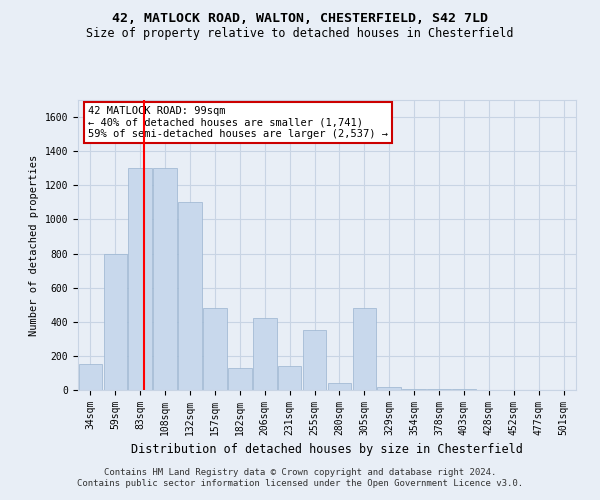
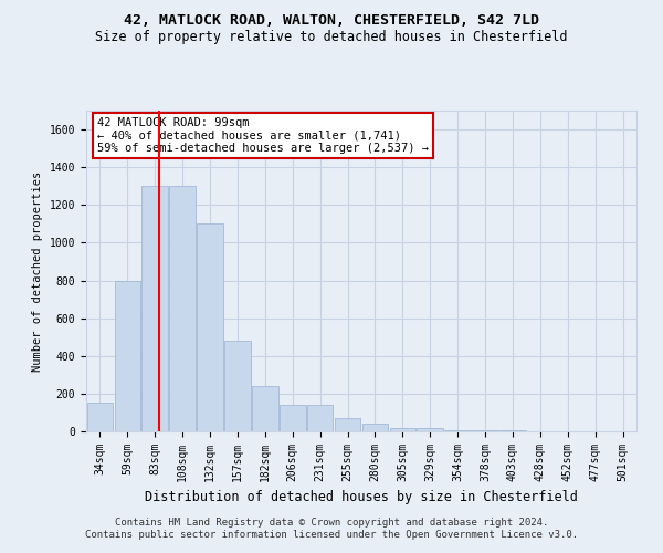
182sqm: 130 -> 240
206sqm: 420 -> 140
255sqm: 350 -> 70
305sqm: 480 -> 20
